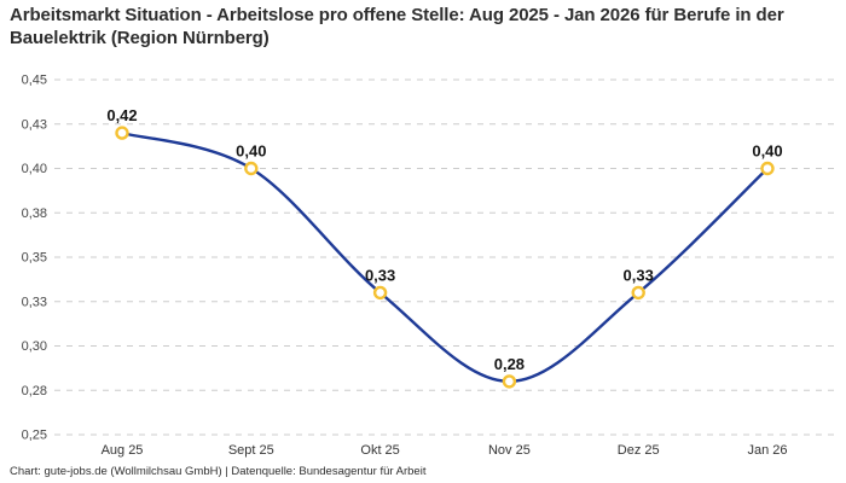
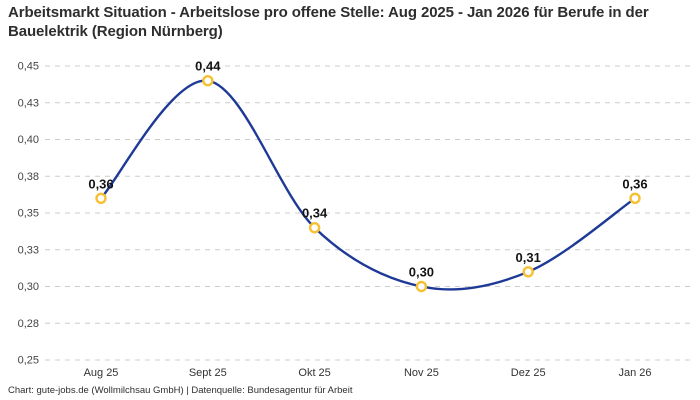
Aug 25: 0,42 -> 0,36
Sept 25: 0,40 -> 0,44
Okt 25: 0,33 -> 0,34
Nov 25: 0,28 -> 0,30
Dez 25: 0,33 -> 0,31
Jan 26: 0,40 -> 0,36
